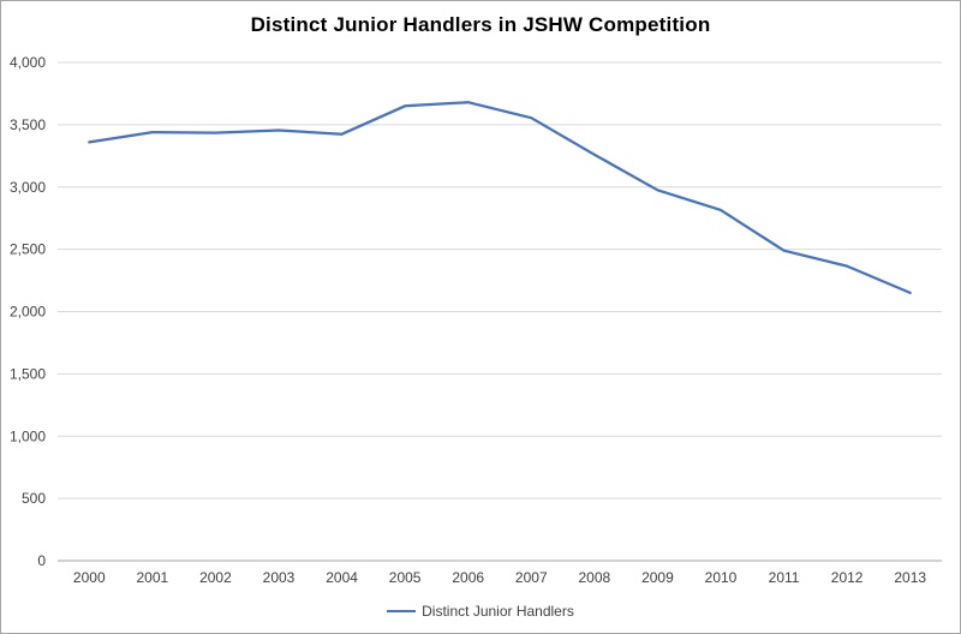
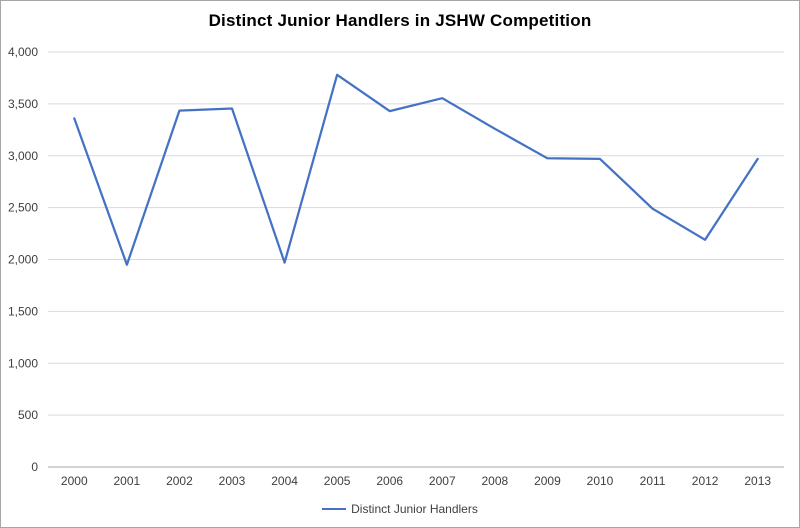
2001: 3440 -> 1950
2004: 3420 -> 1970
2005: 3650 -> 3780
2006: 3680 -> 3430
2010: 2820 -> 2970
2012: 2360 -> 2190
2013: 2150 -> 2970
